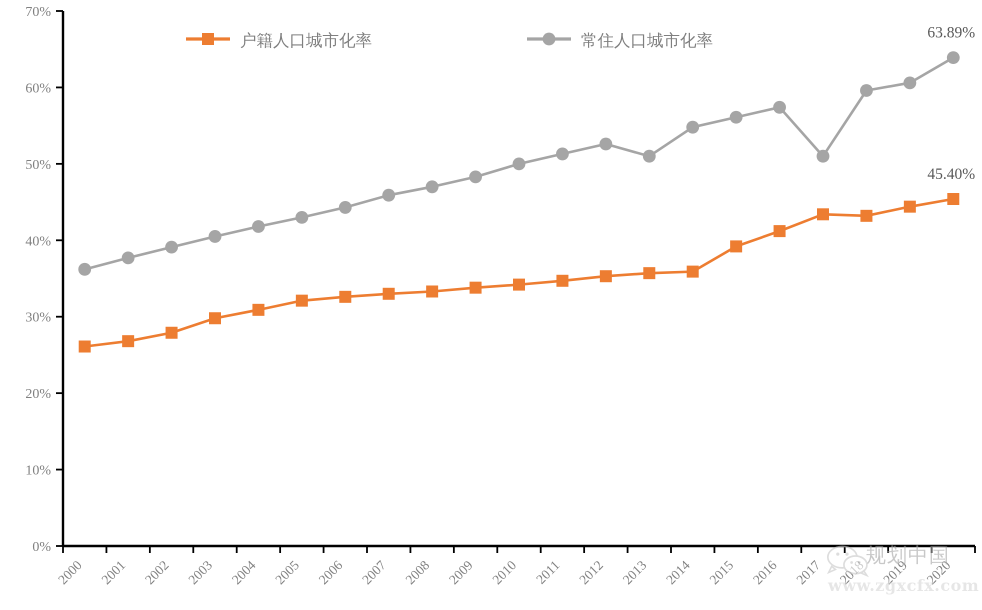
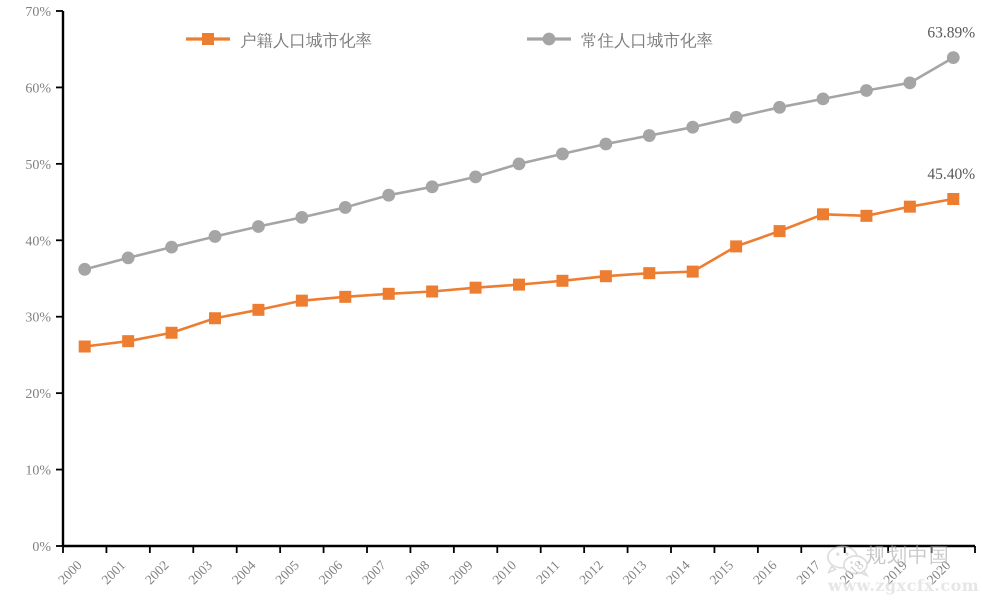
常住人口城市化率/2013: 51% -> 54%
常住人口城市化率/2017: 51% -> 58%
